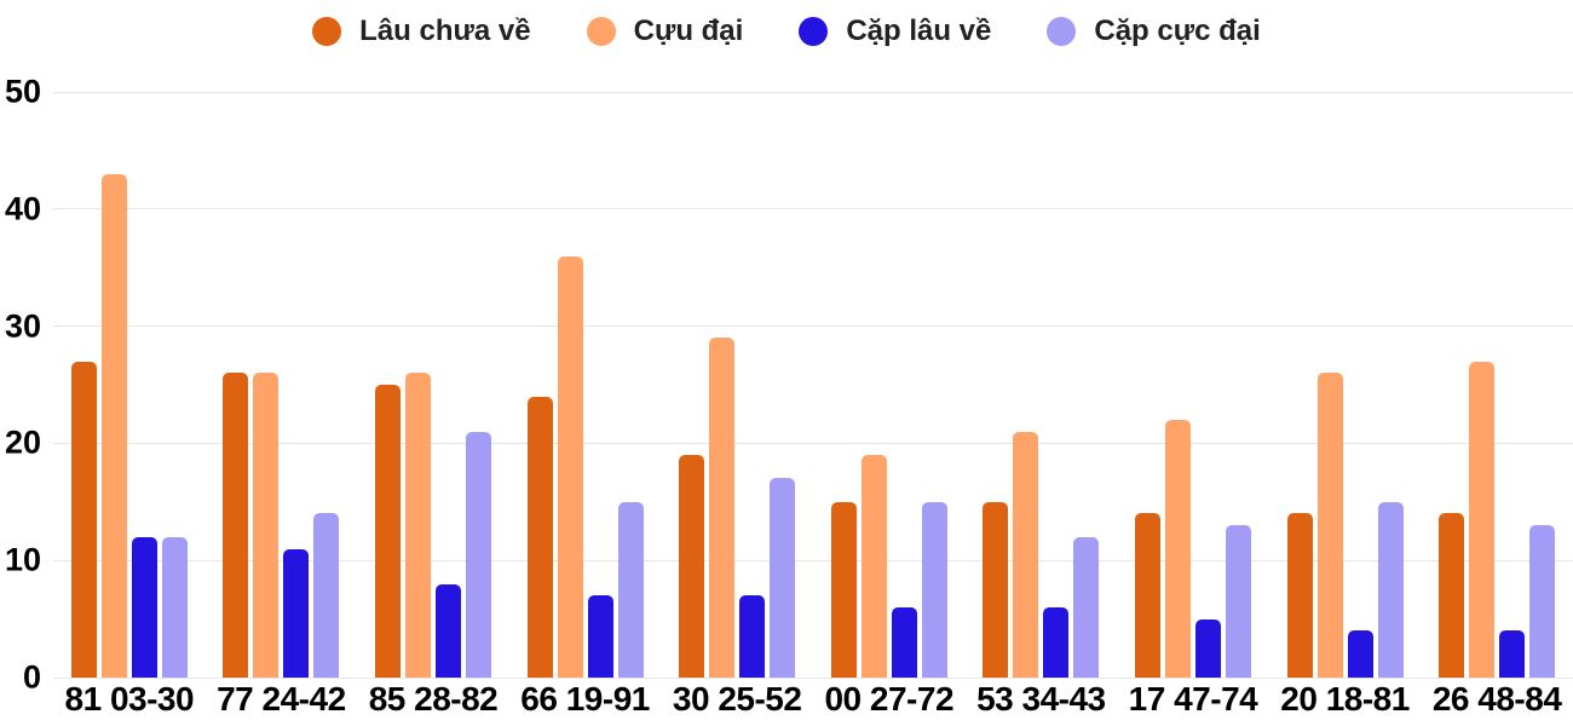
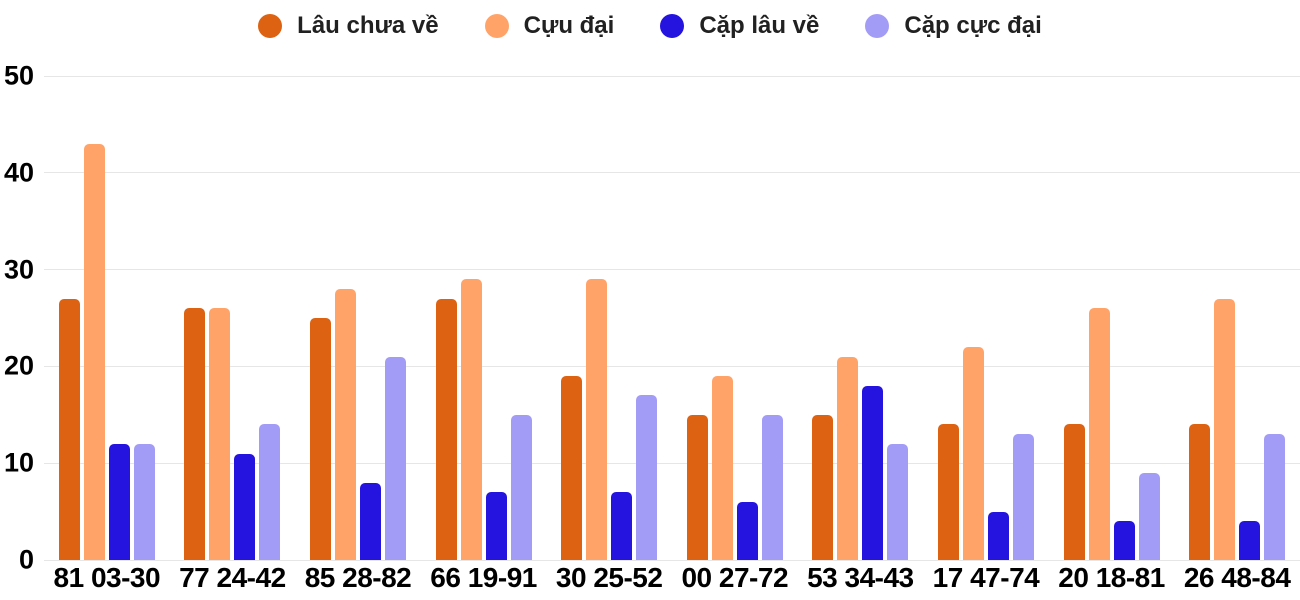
Cựu đại/85 28-82: 26 -> 28
Lâu chưa về/66 19-91: 24 -> 27
Cựu đại/66 19-91: 36 -> 29
Cặp lâu về/53 34-43: 6 -> 18
Cặp cực đại/20 18-81: 15 -> 9
